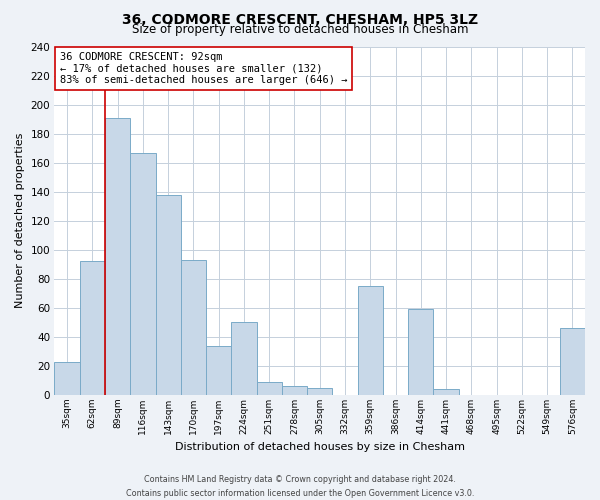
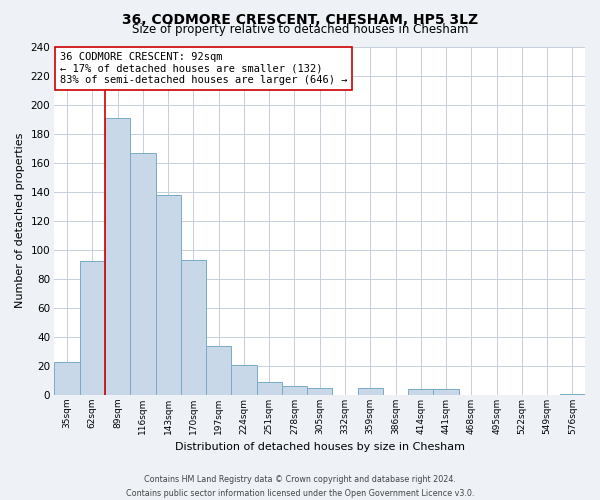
224sqm: 50 -> 21
359sqm: 75 -> 5
414sqm: 59 -> 4
576sqm: 46 -> 1
